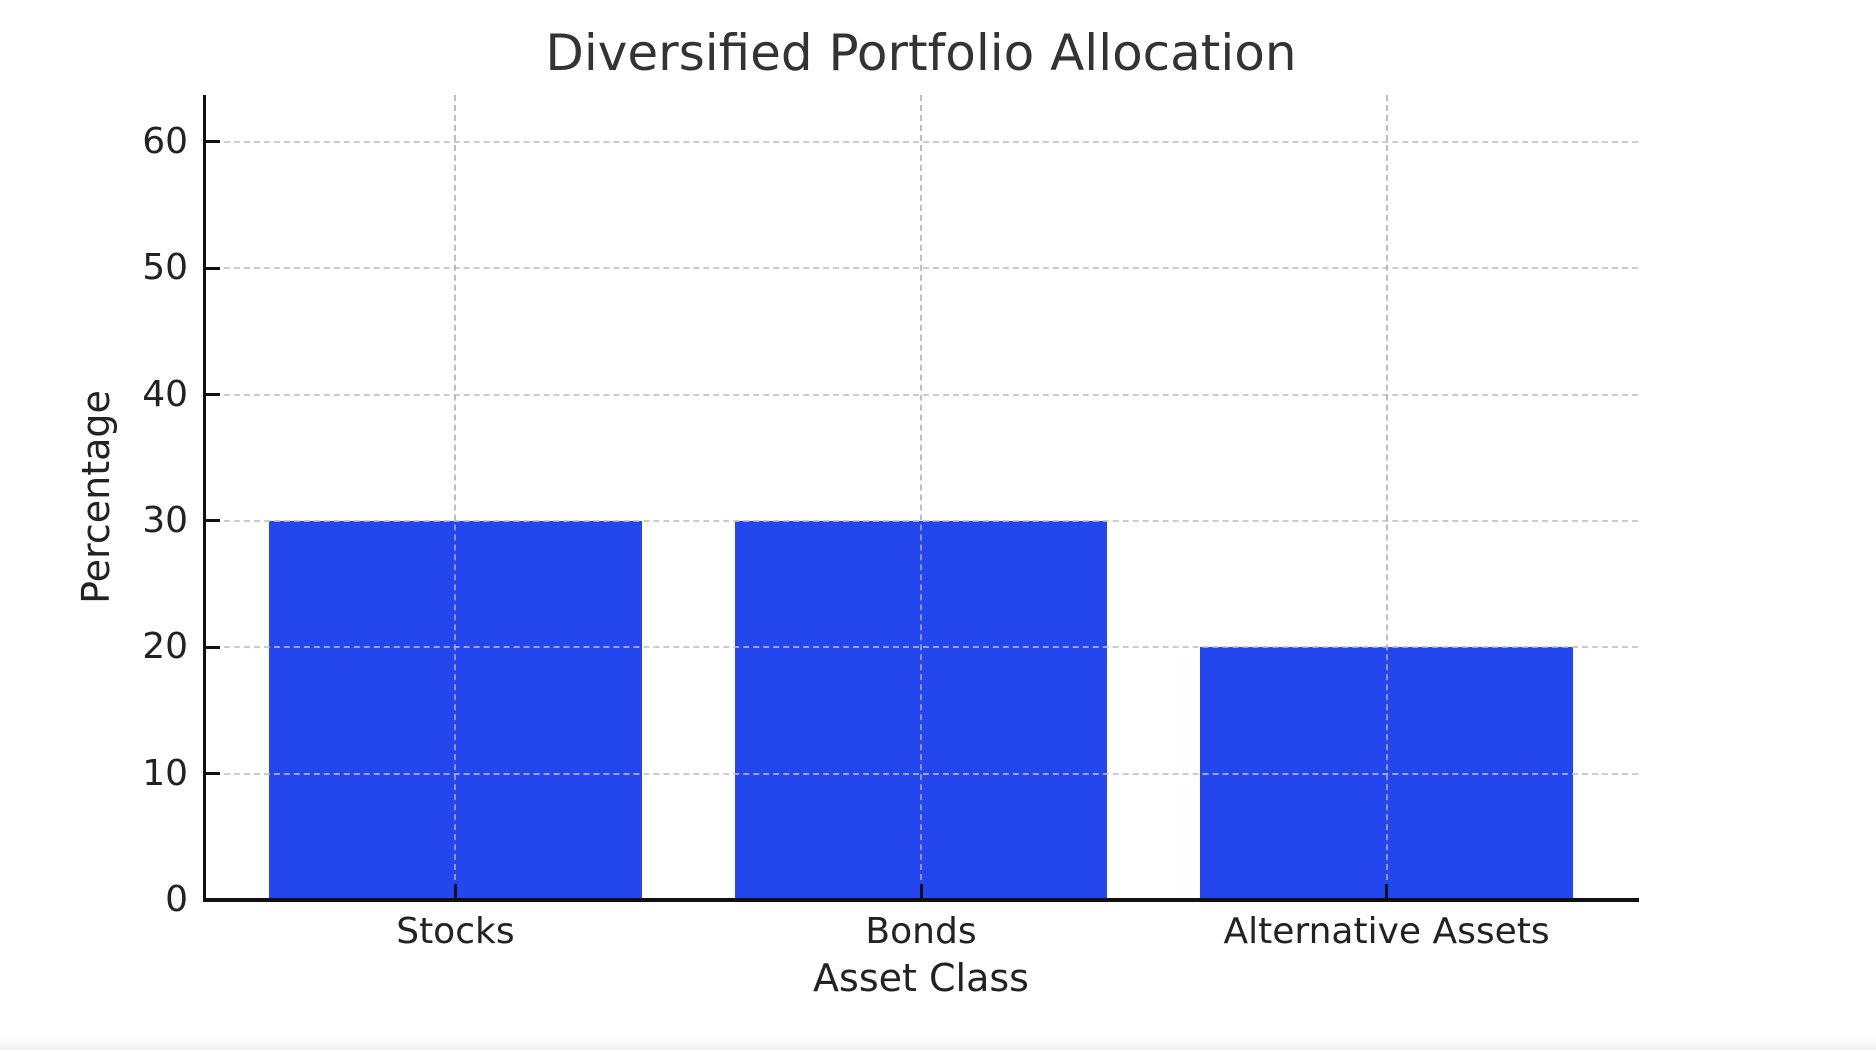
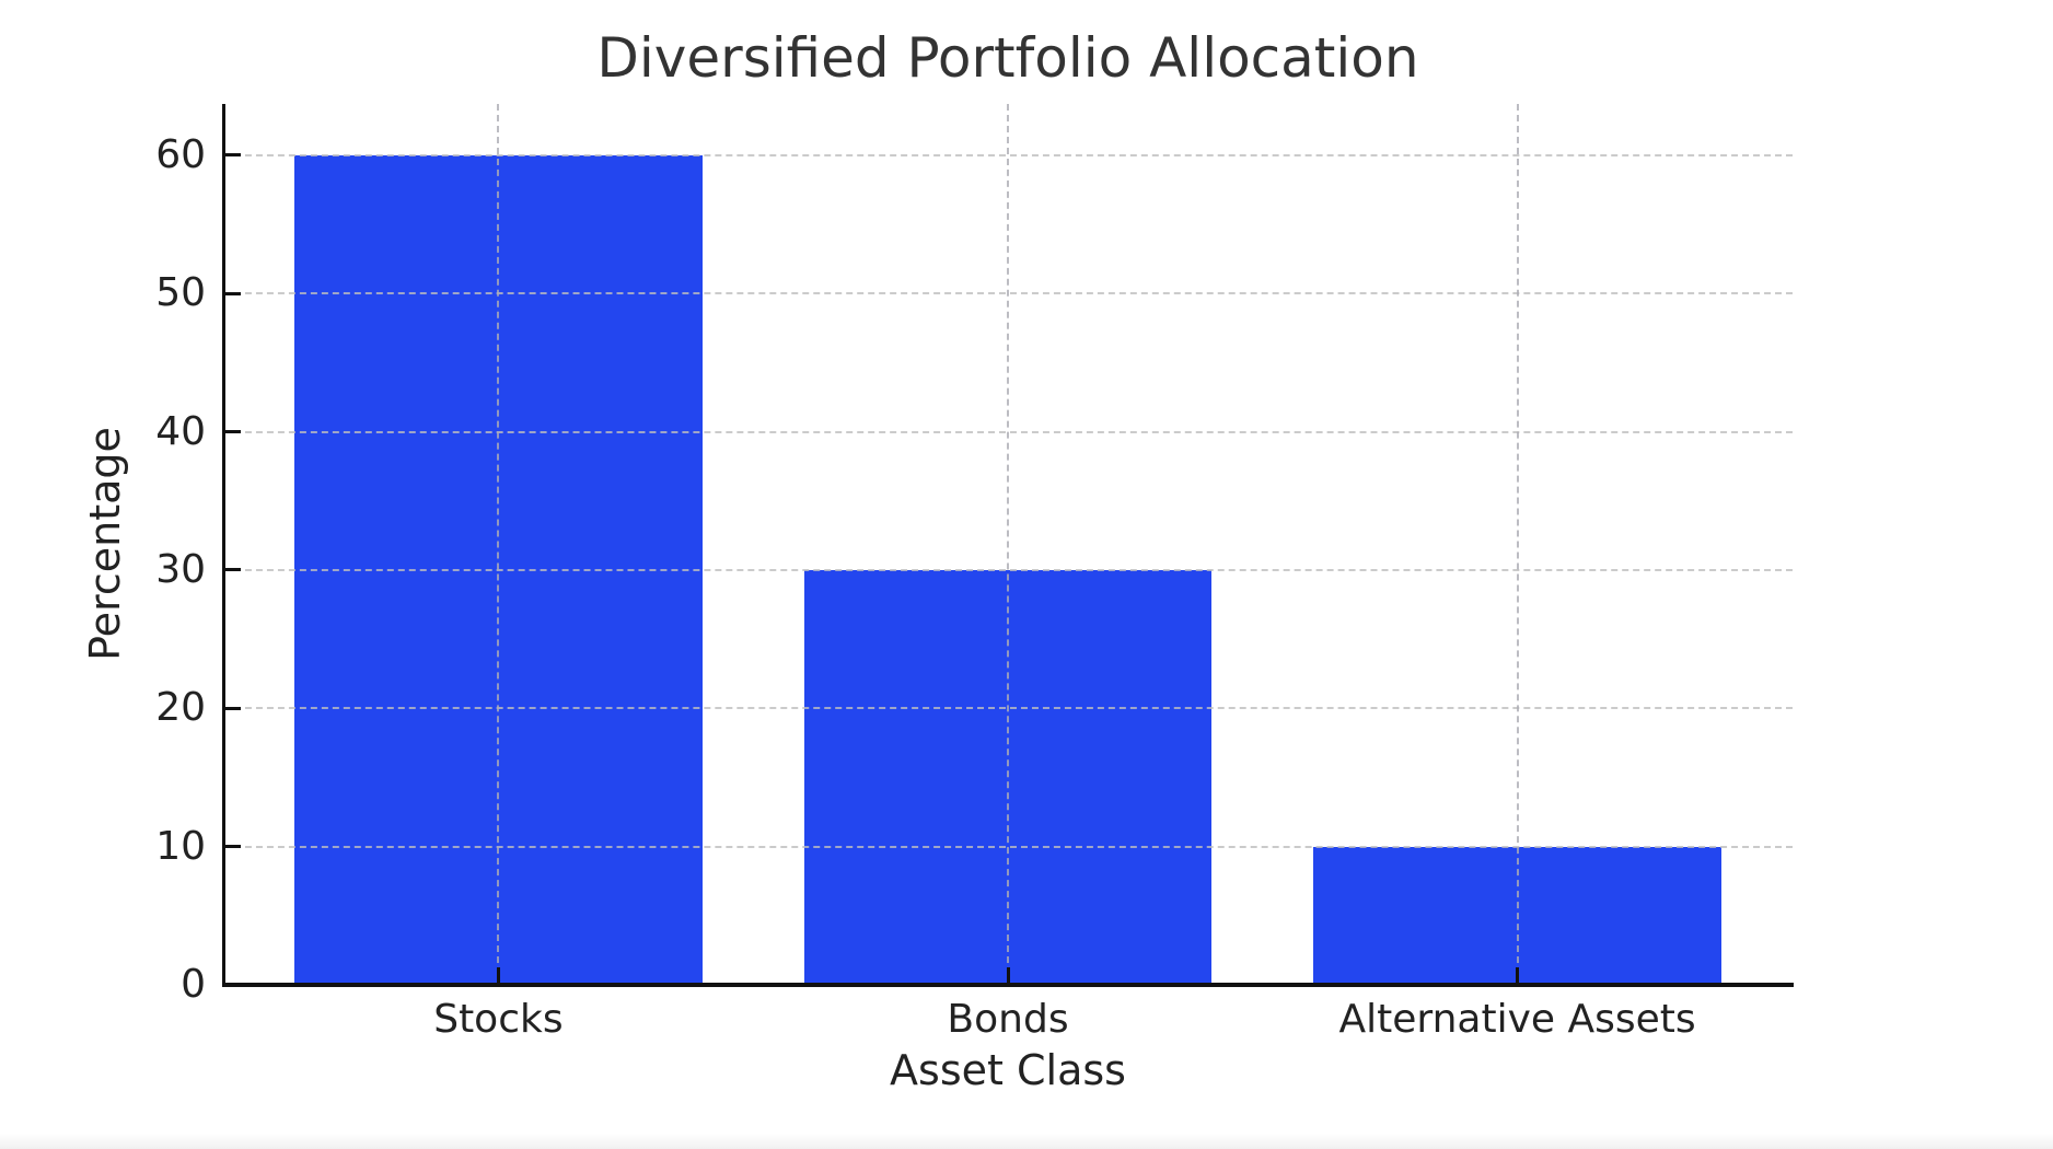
Stocks: 30 -> 60
Alternative Assets: 20 -> 10
